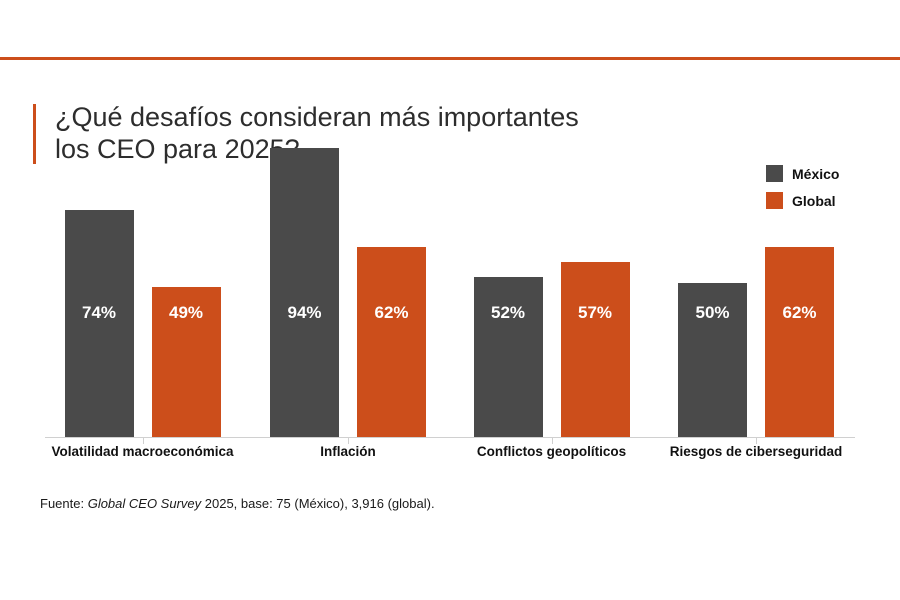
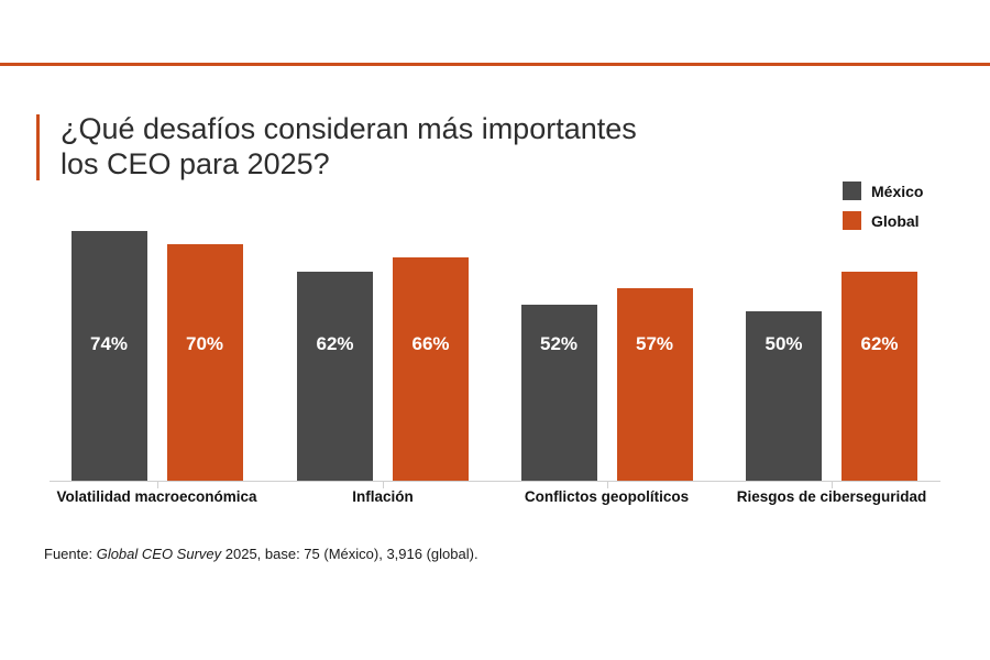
Global/Volatilidad macroeconómica: 49% -> 70%
México/Inflación: 94% -> 62%
Global/Inflación: 62% -> 66%
